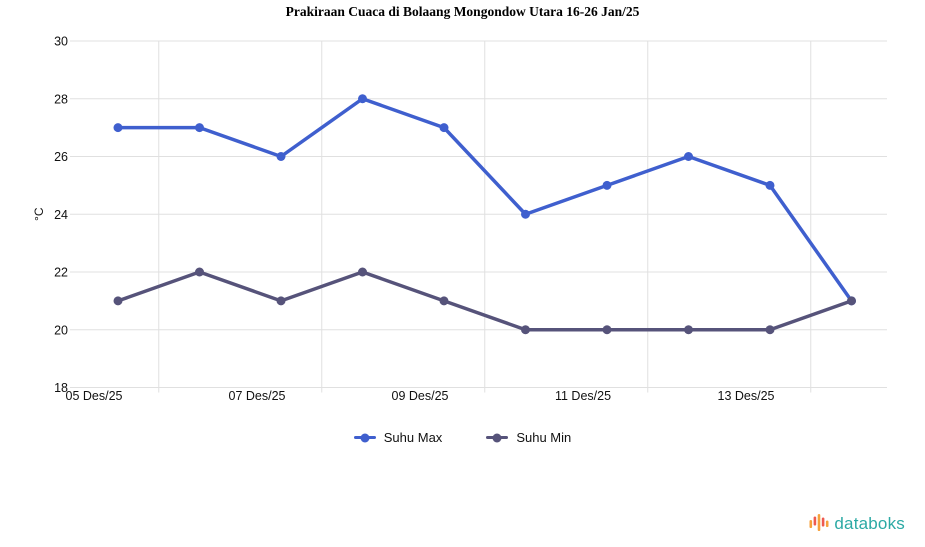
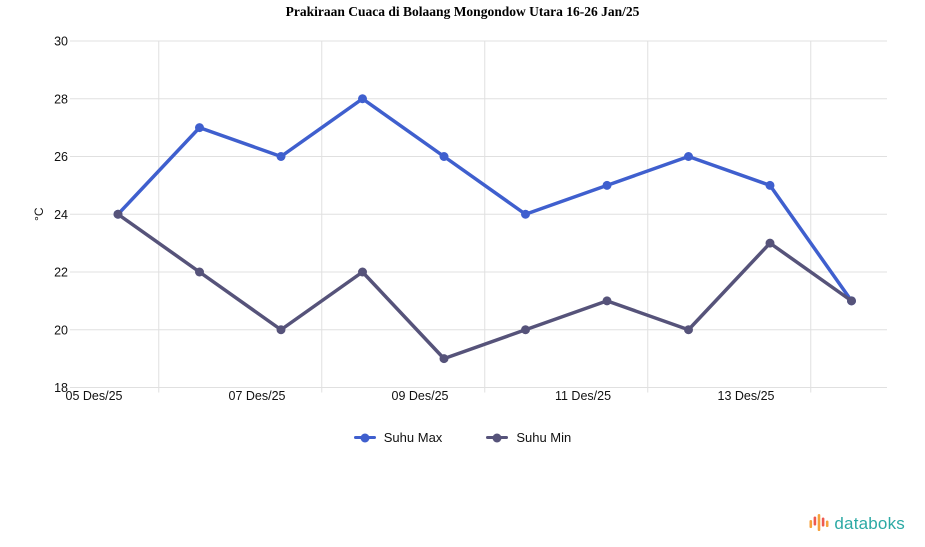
Suhu Max/05 Des/25: 27 -> 24
Suhu Min/05 Des/25: 21 -> 24
Suhu Min/07 Des/25: 21 -> 20
Suhu Max/09 Des/25: 27 -> 26
Suhu Min/09 Des/25: 21 -> 19
Suhu Min/11 Des/25: 20 -> 21
Suhu Min/13 Des/25: 20 -> 23
